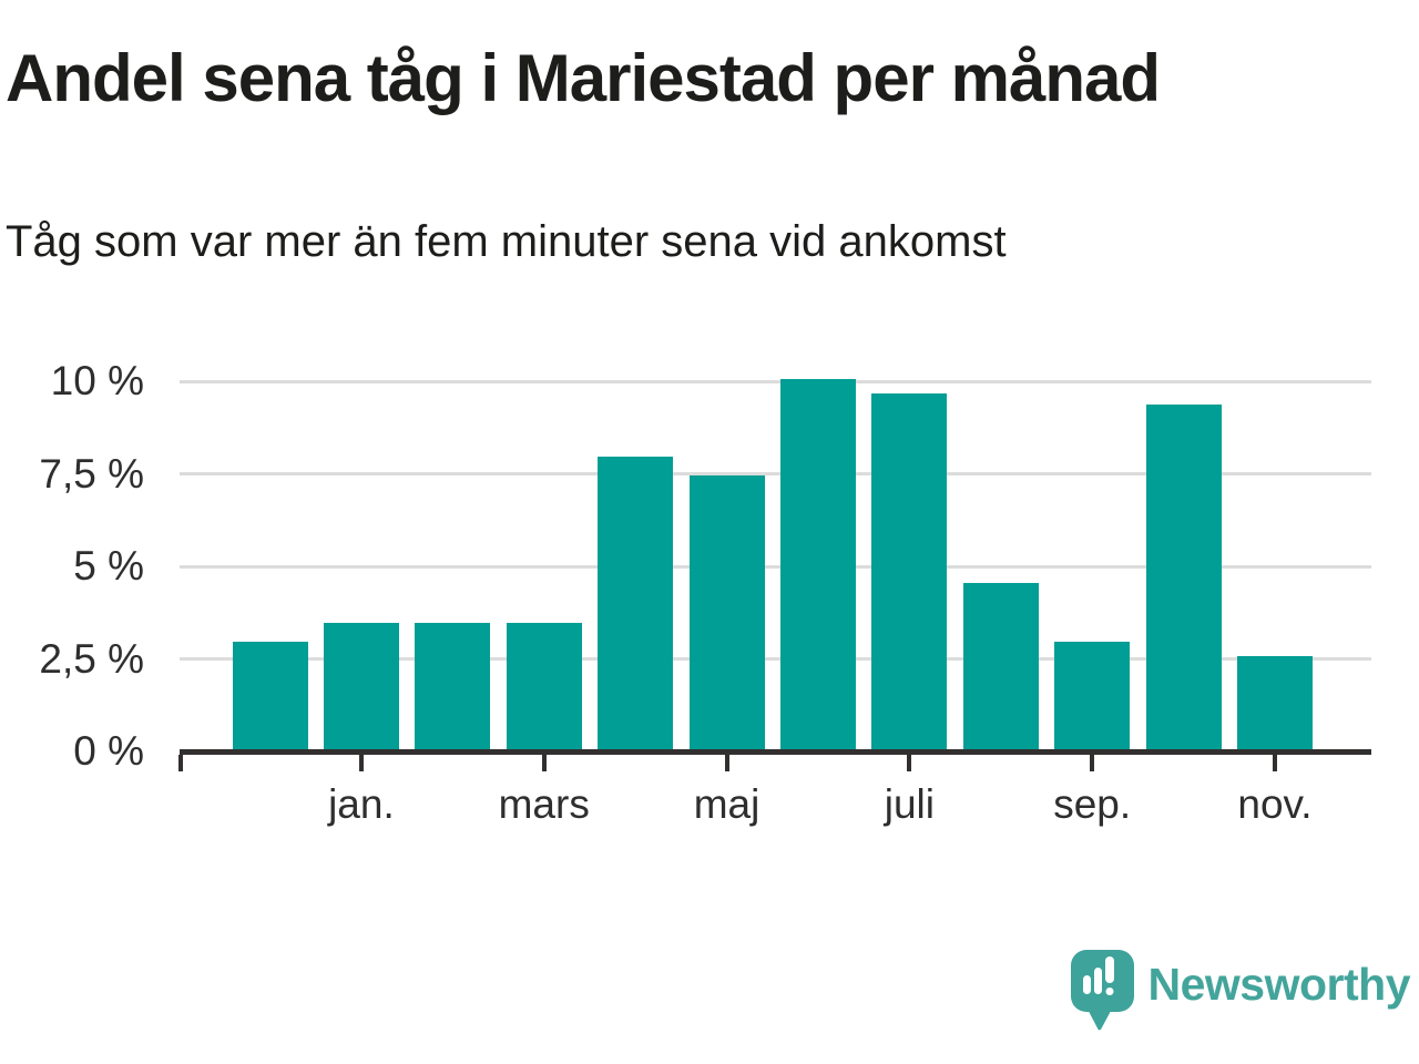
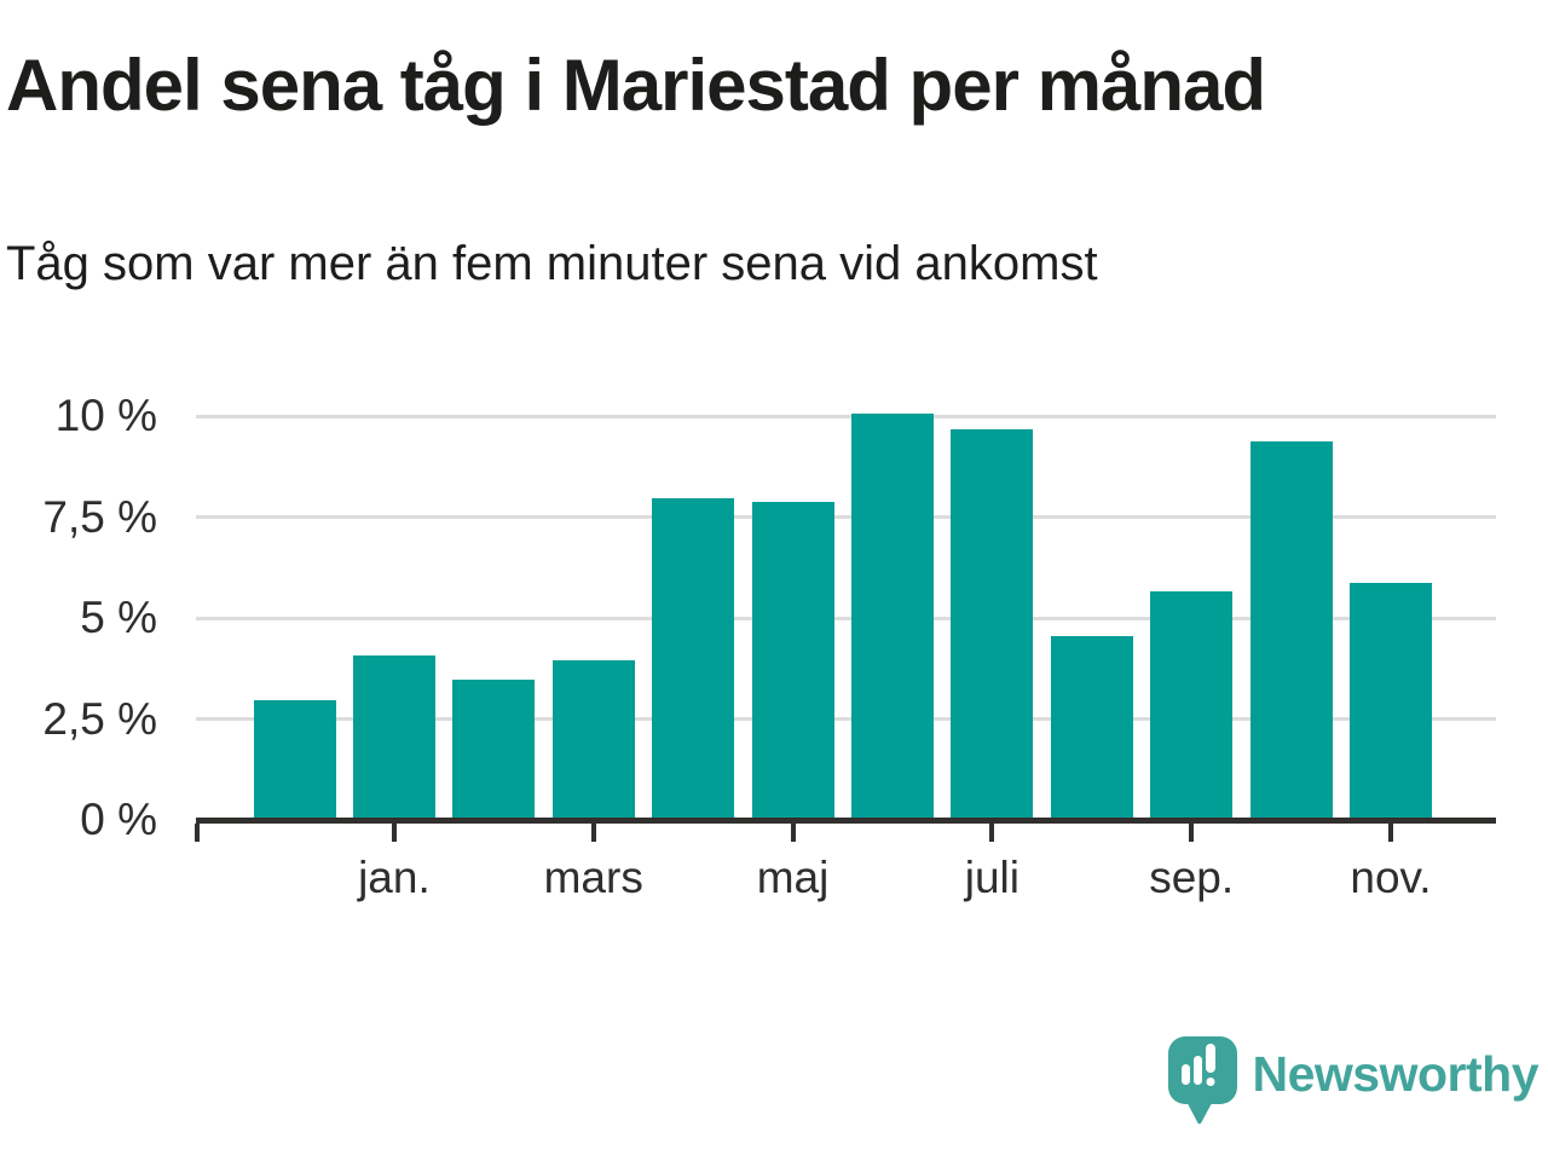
jan.: 3.4% -> 4.0%
mars: 3.4% -> 3.9%
maj: 7.4% -> 7.8%
sep.: 2.9% -> 5.6%
nov.: 2.5% -> 5.8%
